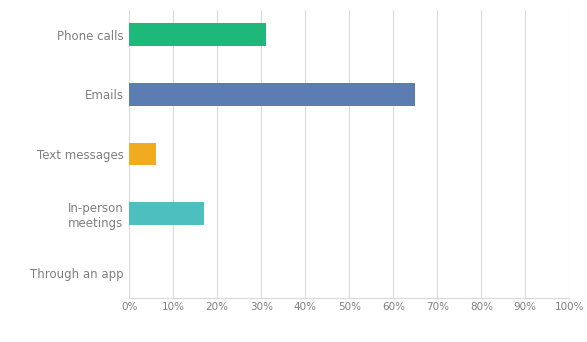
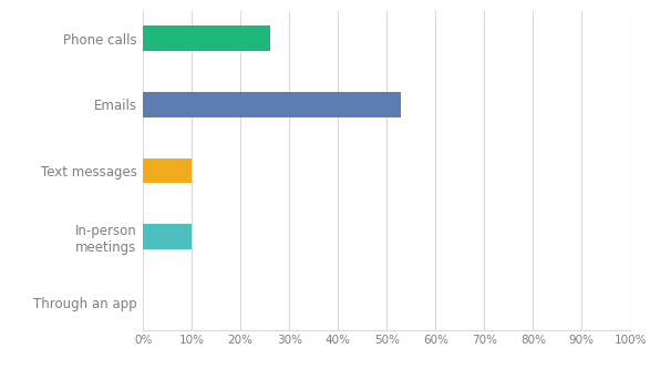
Phone calls: 31% -> 26%
Emails: 65% -> 53%
Text messages: 6% -> 10%
In-person meetings: 17% -> 10%
